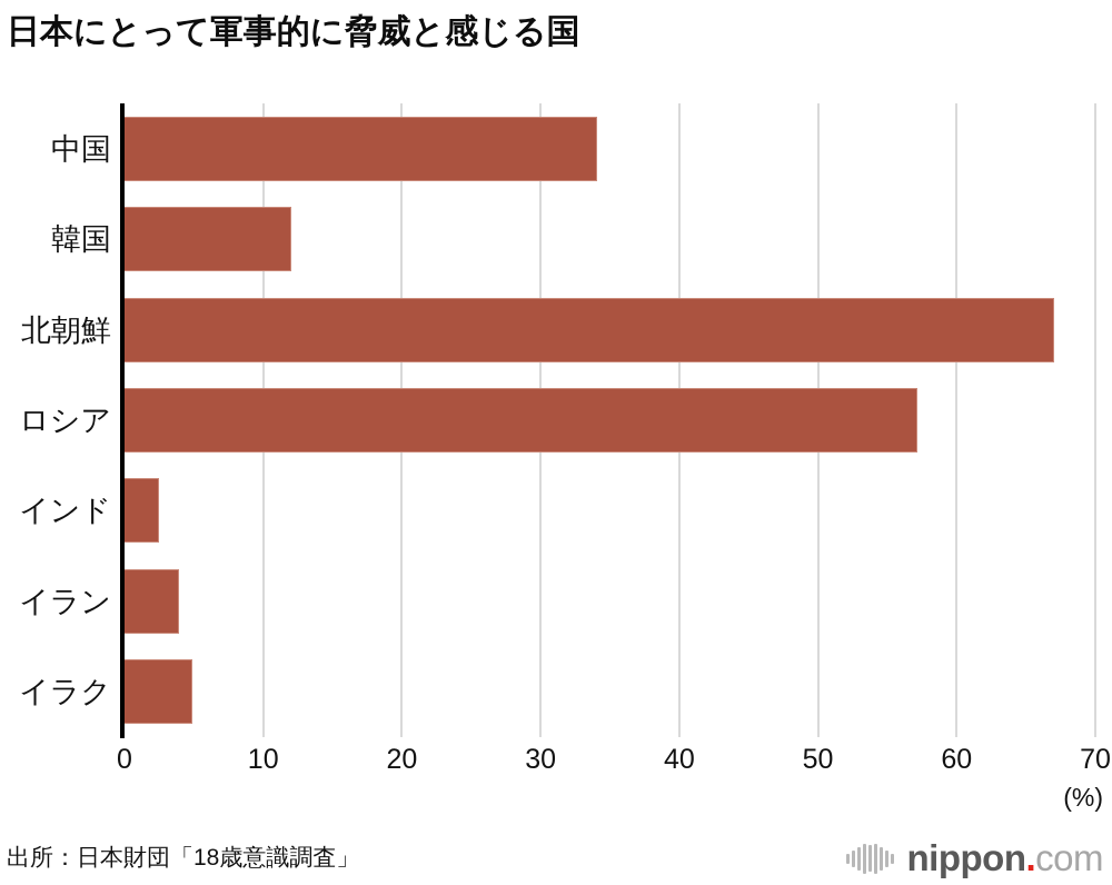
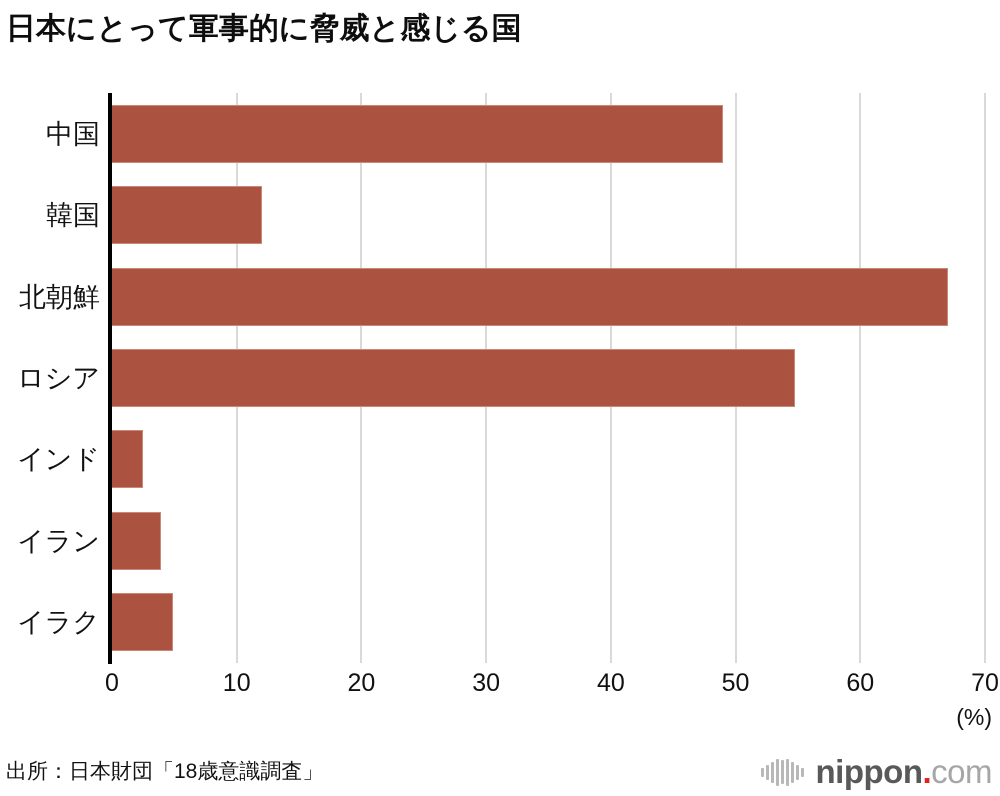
中国: 34.1 -> 49.0
ロシア: 57.2 -> 54.8
